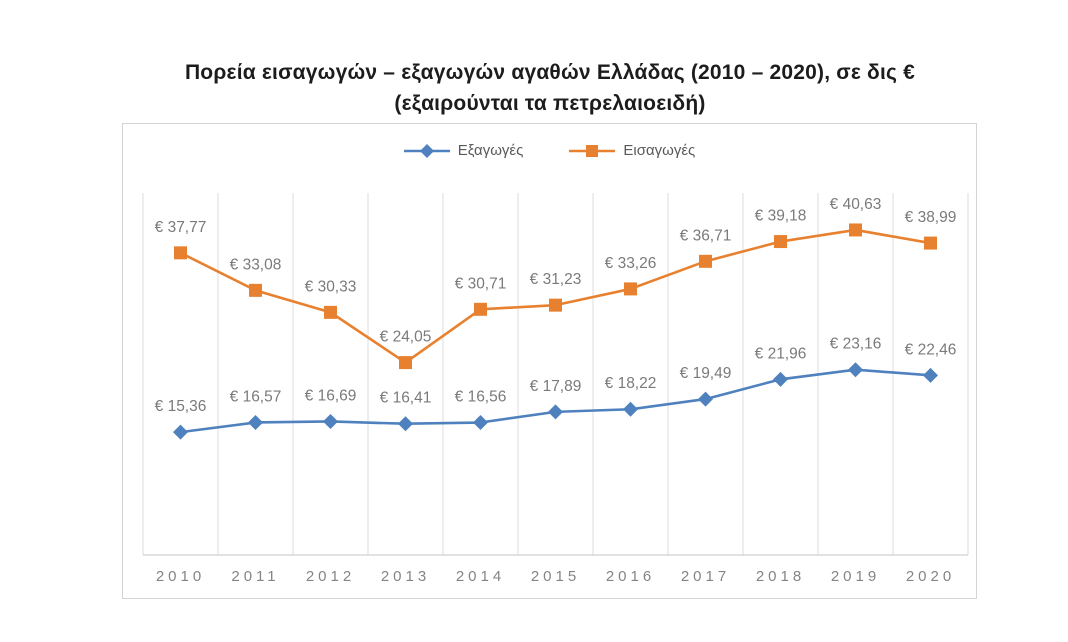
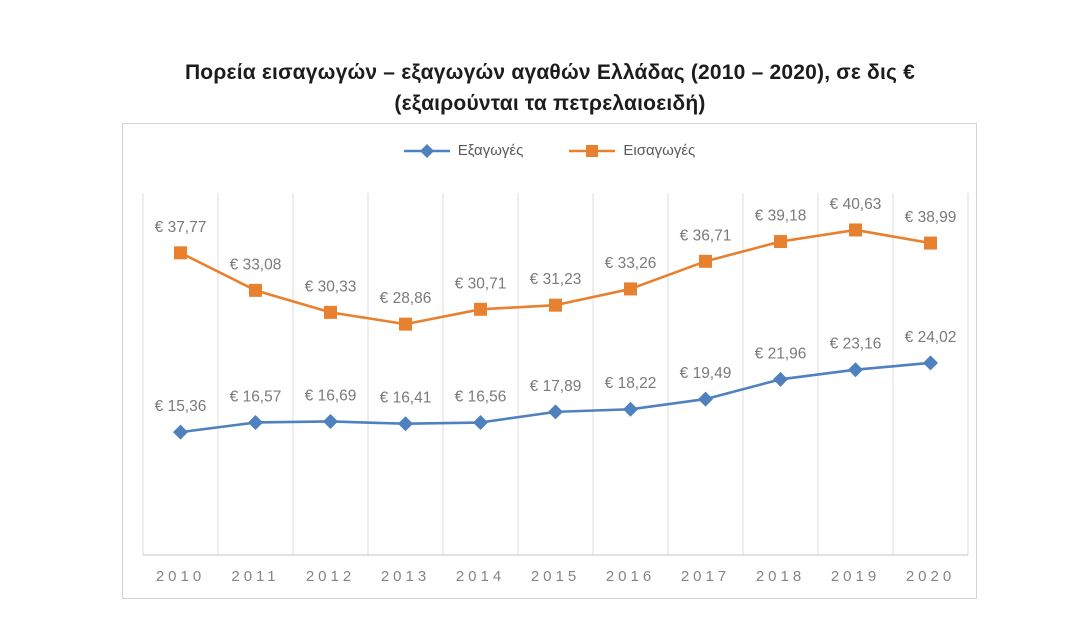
Εισαγωγές/2013: 24,05 -> 28,86
Εξαγωγές/2020: 22,46 -> 24,02
